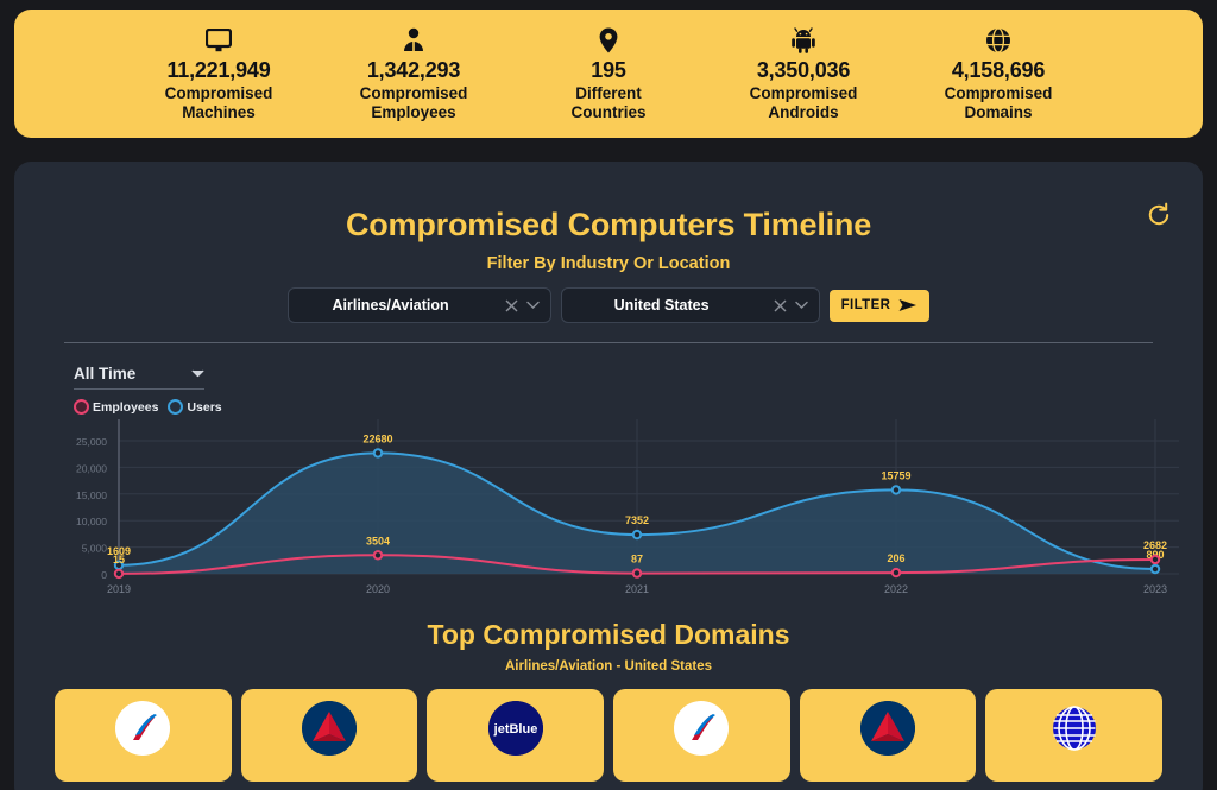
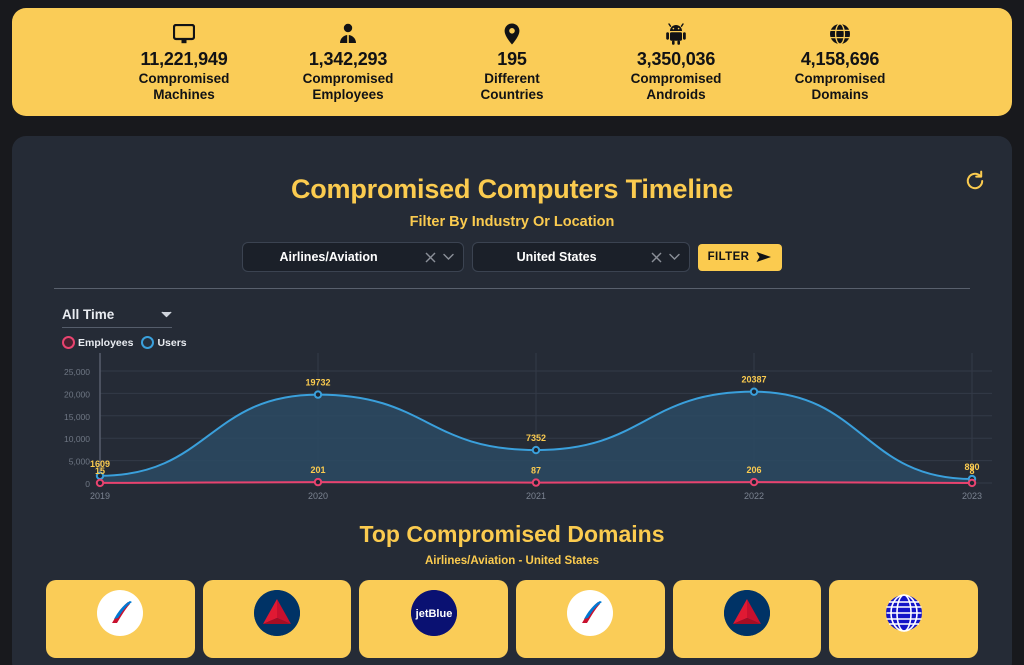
Employees/2020: 3504 -> 201
Users/2020: 22680 -> 19732
Users/2022: 15759 -> 20387
Employees/2023: 2682 -> 8
